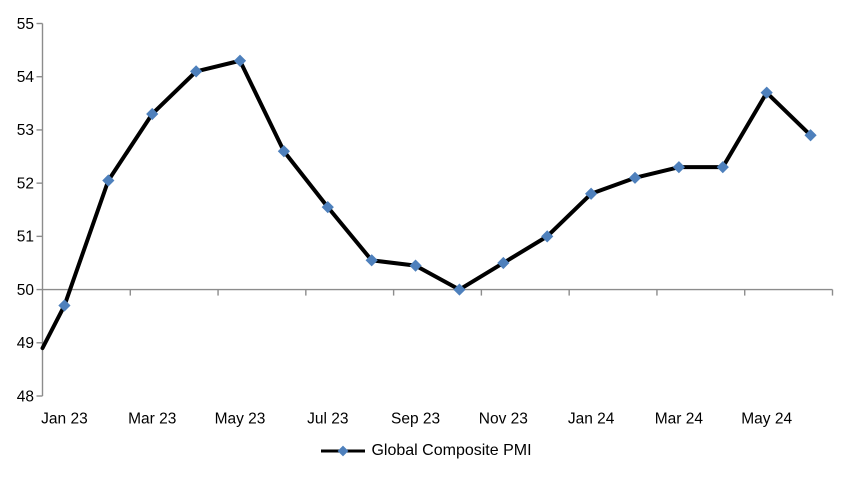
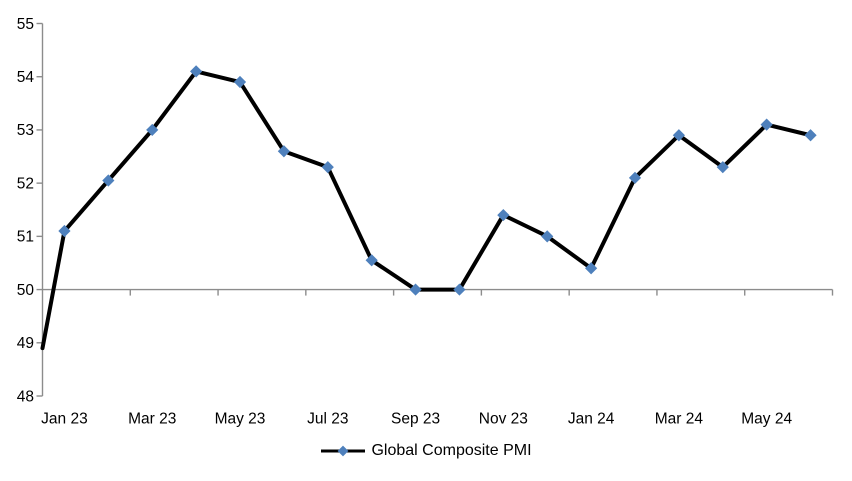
Jan 23: 49.7 -> 51.1
Mar 23: 53.3 -> 53.0
May 23: 54.3 -> 53.9
Jul 23: 51.5 -> 52.3
Sep 23: 50.5 -> 50.0
Nov 23: 50.5 -> 51.4
Jan 24: 51.8 -> 50.4
Mar 24: 52.3 -> 52.9
May 24: 53.7 -> 53.1
